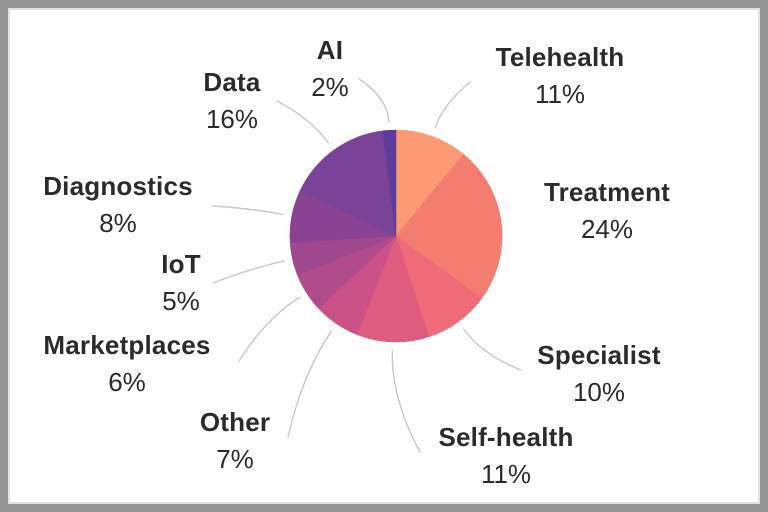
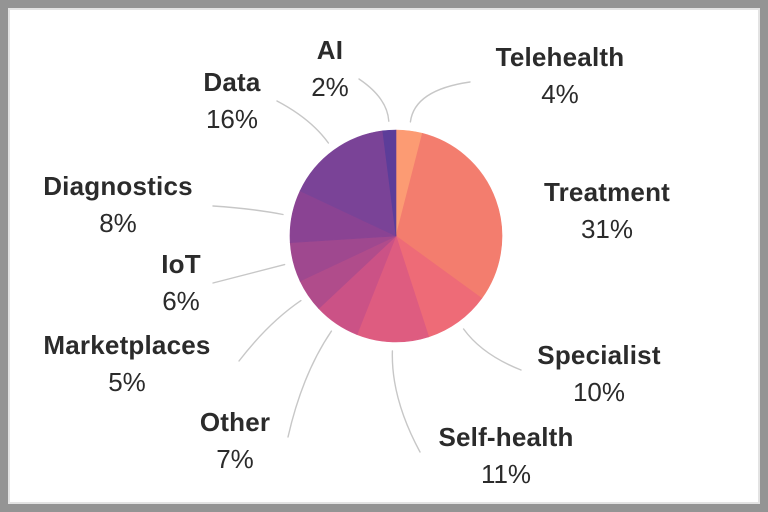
Telehealth: 11% -> 4%
Treatment: 24% -> 31%
Marketplaces: 6% -> 5%
IoT: 5% -> 6%
